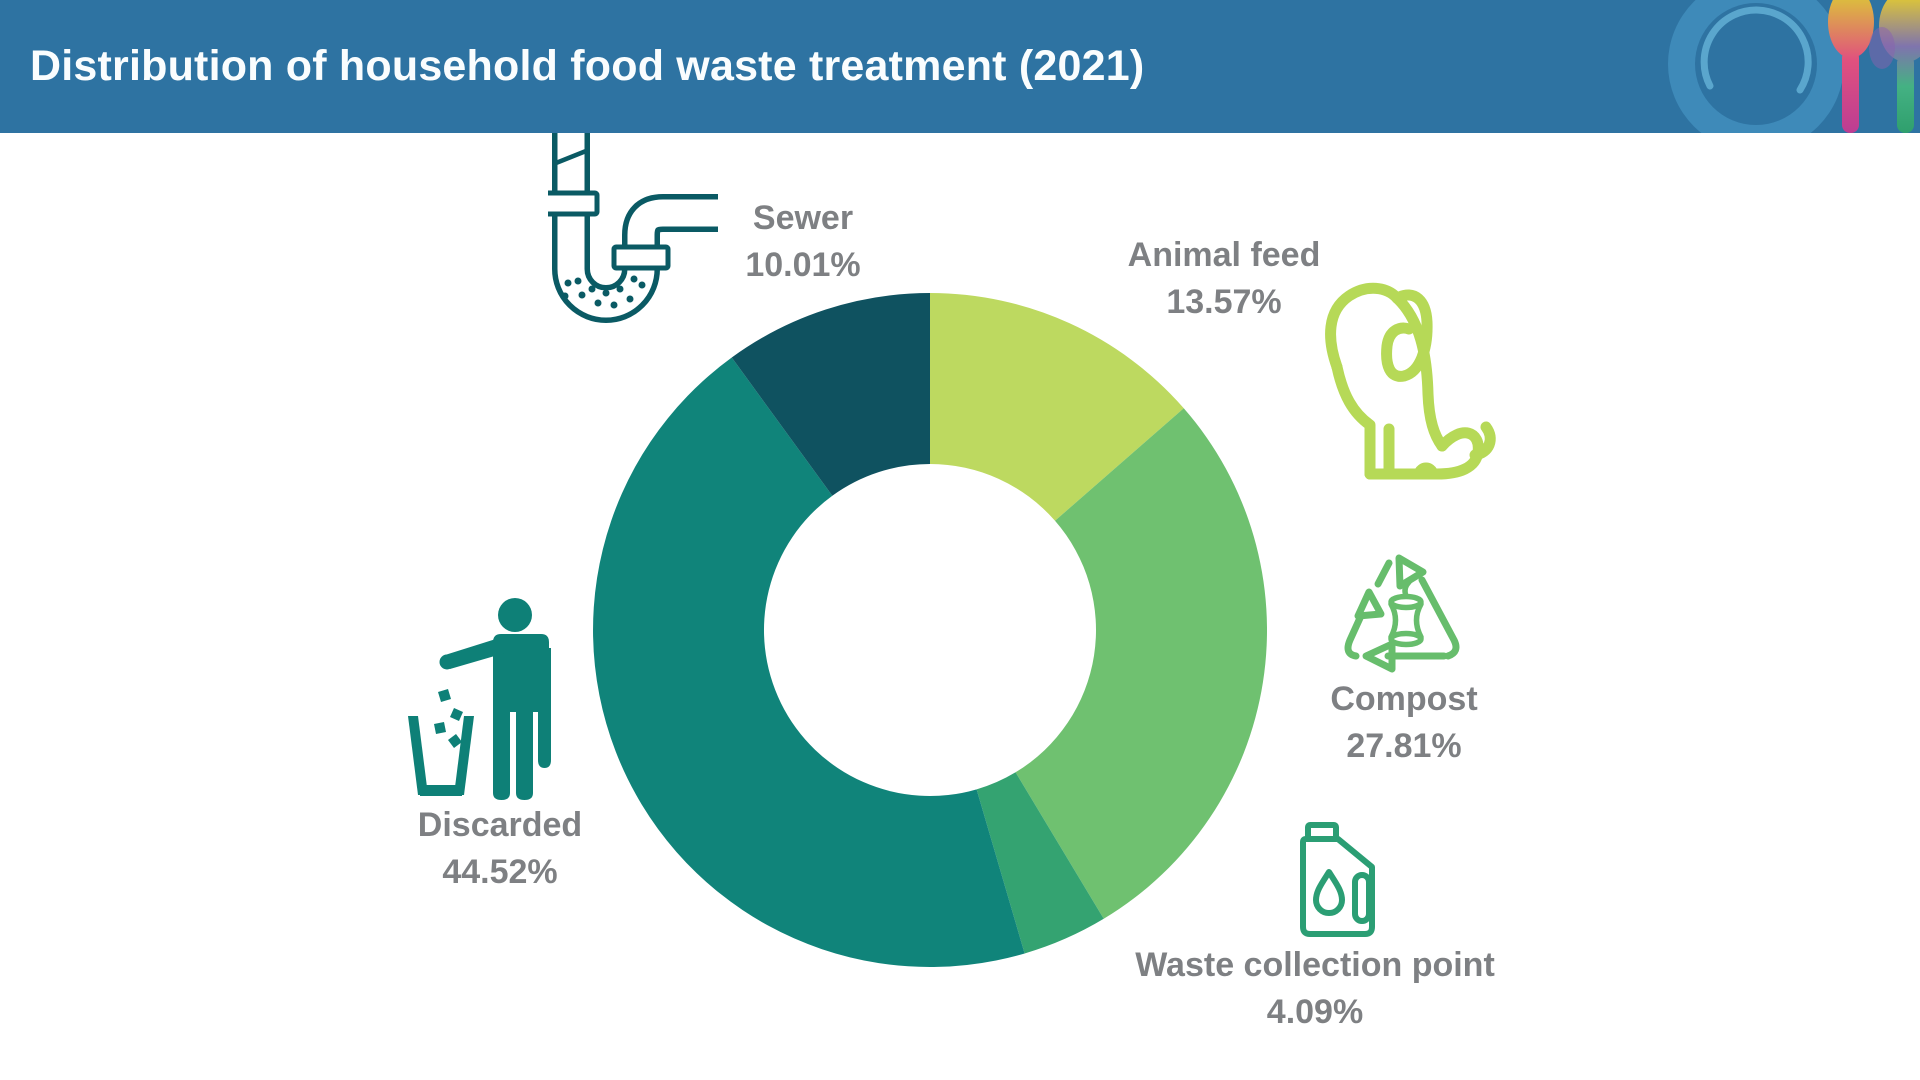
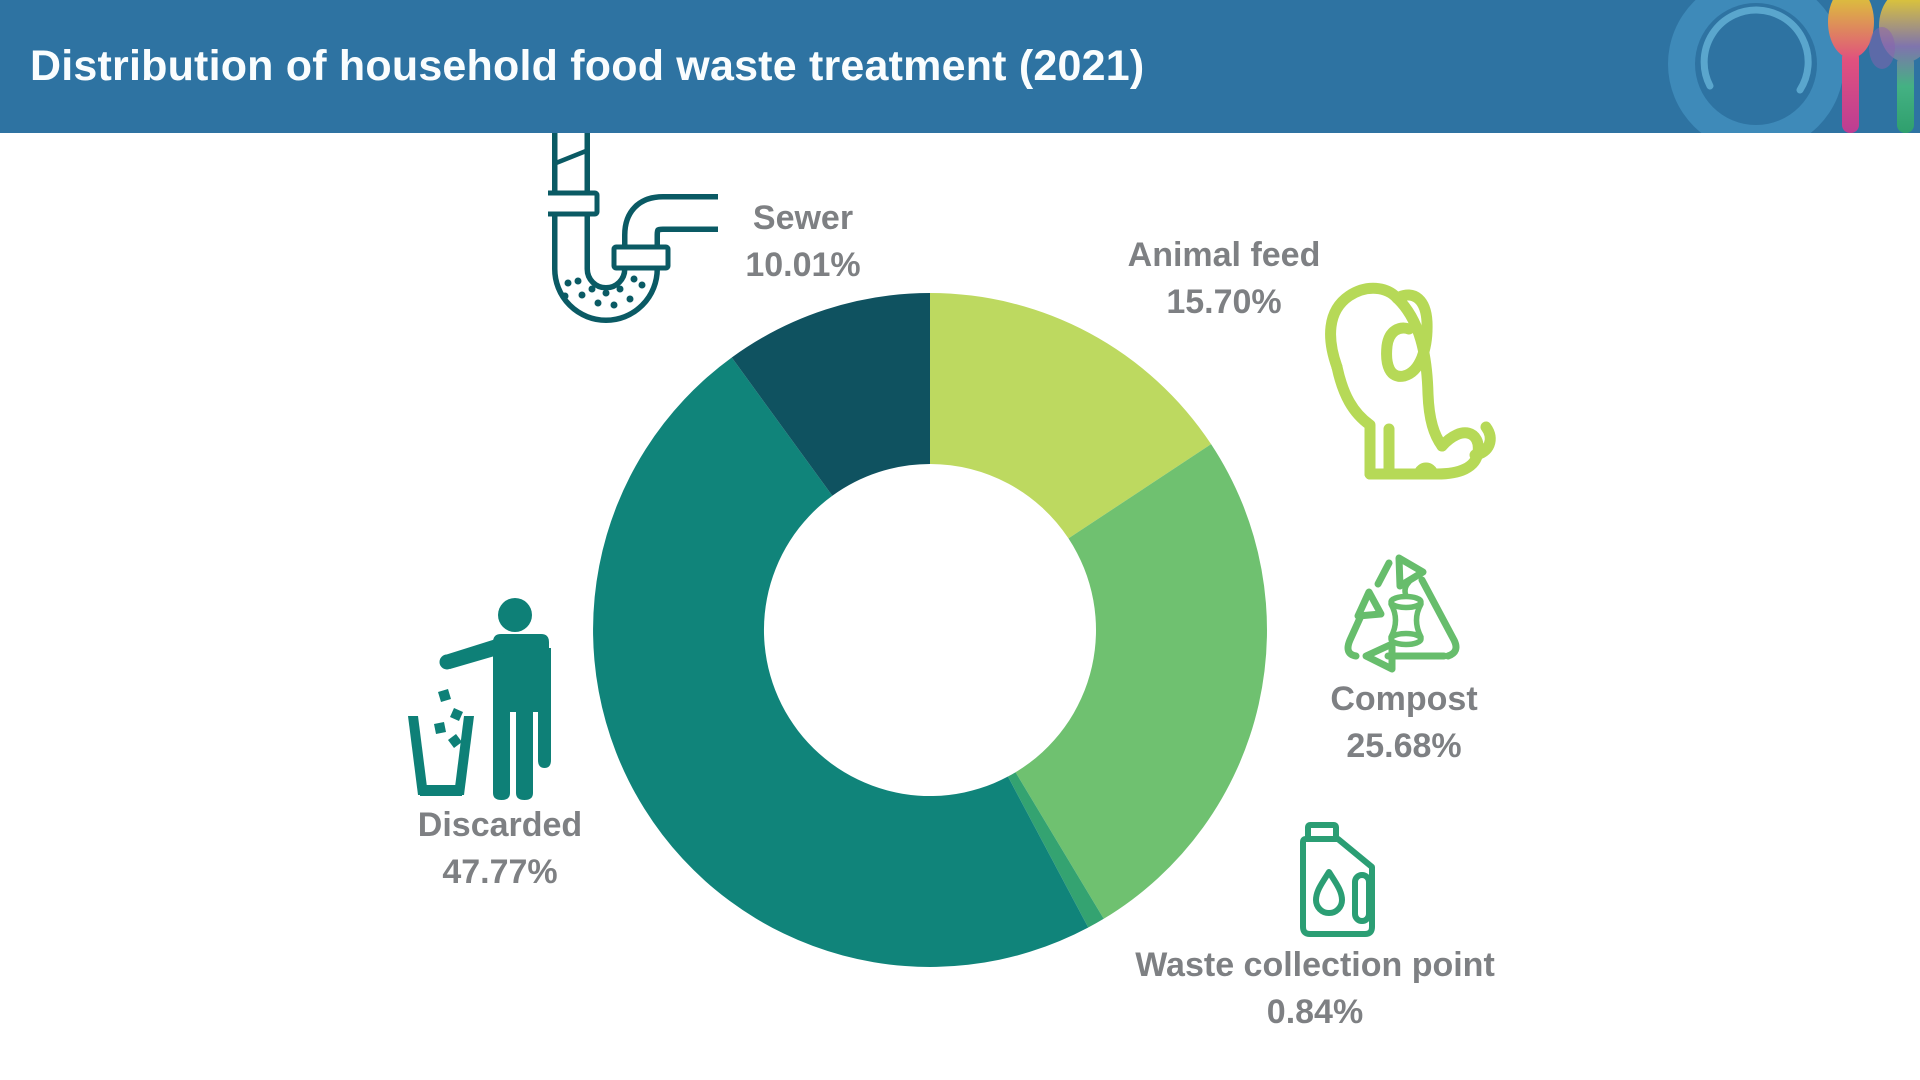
Animal feed: 13.57% -> 15.70%
Compost: 27.81% -> 25.68%
Waste collection point: 4.09% -> 0.84%
Discarded: 44.52% -> 47.77%
